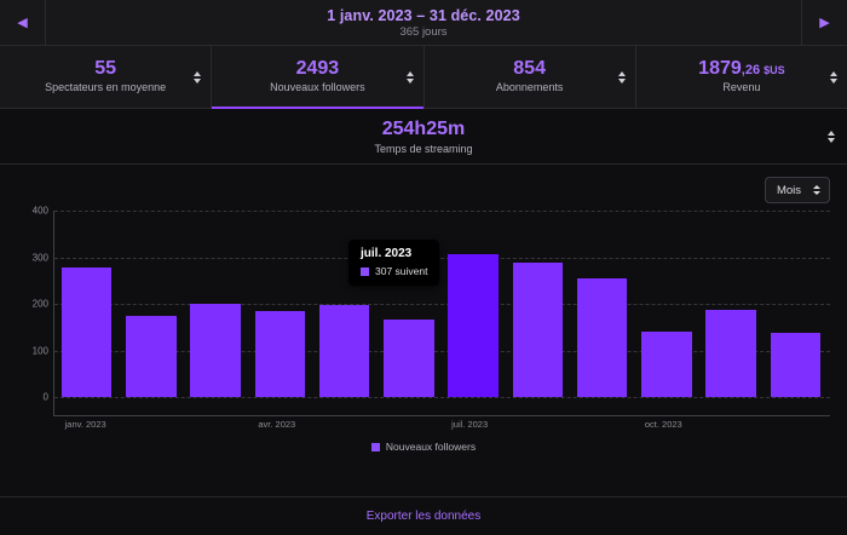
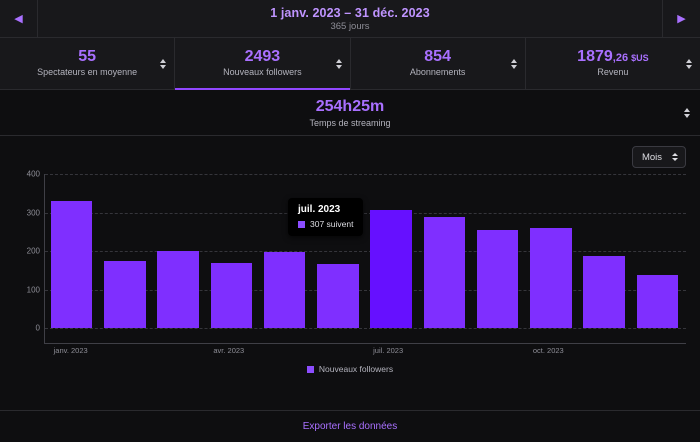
janv. 2023: 280 -> 330
avr. 2023: 180 -> 170
oct. 2023: 140 -> 260
